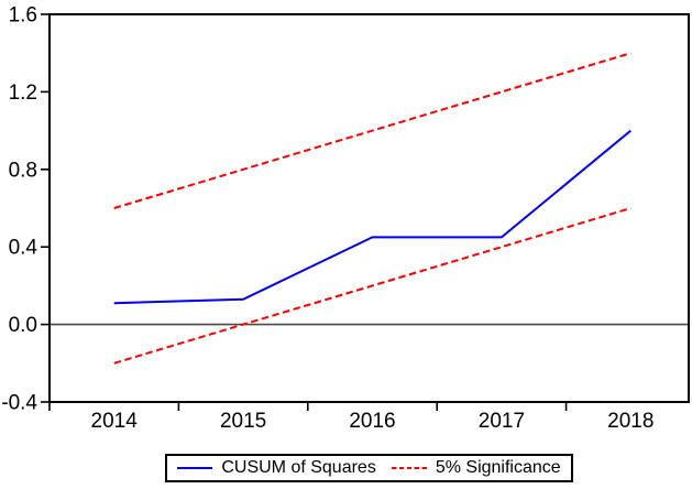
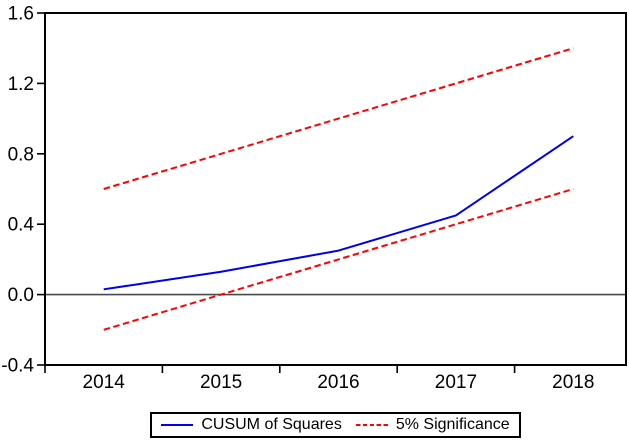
CUSUM of Squares/2014: 0.11 -> 0.03
CUSUM of Squares/2016: 0.45 -> 0.25
CUSUM of Squares/2018: 1.00 -> 0.90
